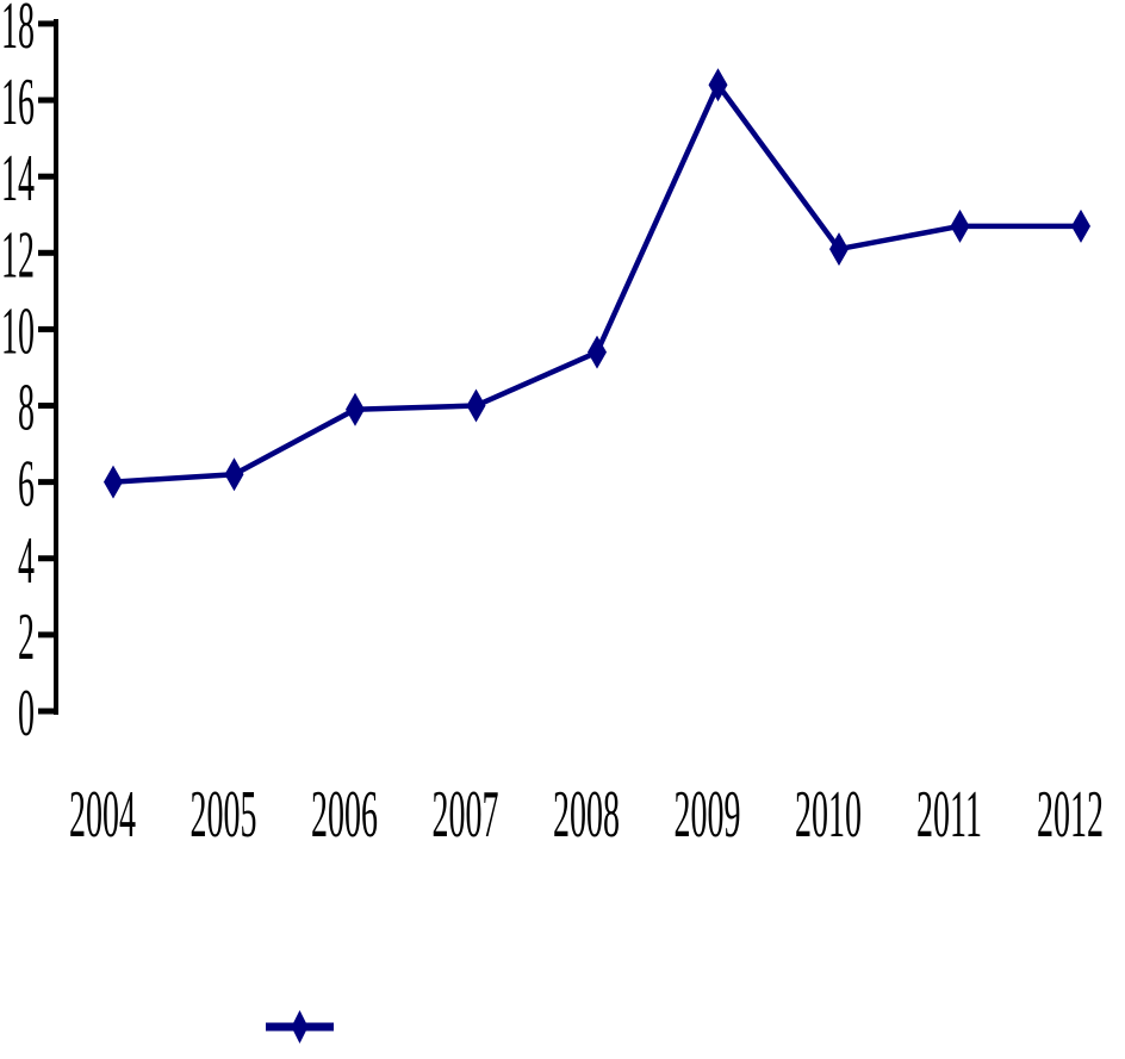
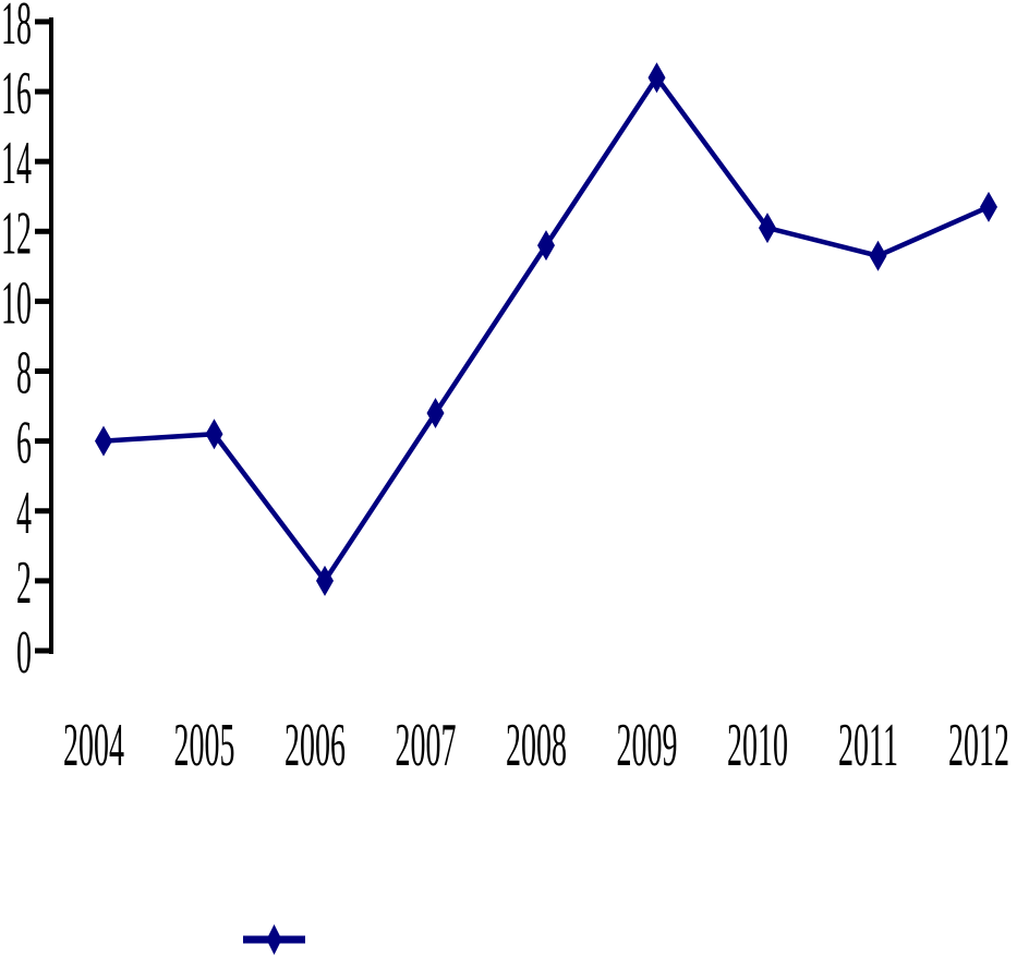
2006: 7.9 -> 2.0
2007: 8.0 -> 6.8
2008: 9.4 -> 11.6
2011: 12.7 -> 11.3
